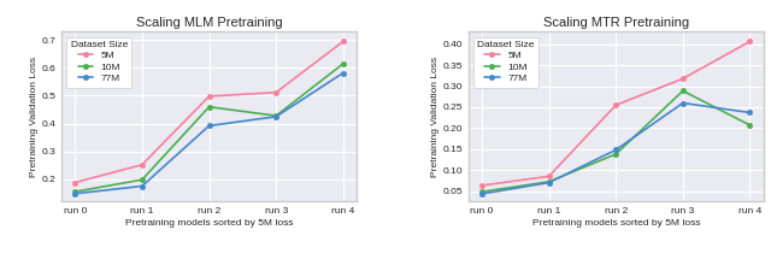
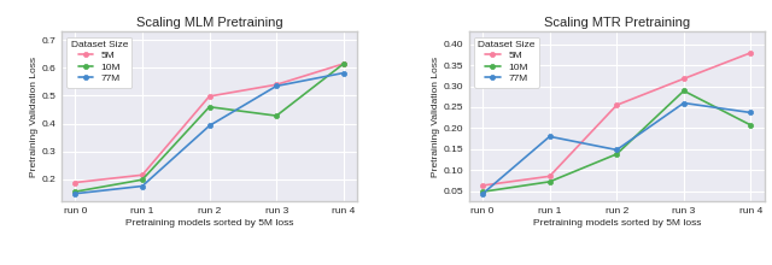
Scaling MLM Pretraining/5M/run 1: 0.252 -> 0.215
Scaling MLM Pretraining/5M/run 3: 0.512 -> 0.540
Scaling MLM Pretraining/77M/run 3: 0.425 -> 0.535
Scaling MLM Pretraining/5M/run 4: 0.695 -> 0.615
Scaling MTR Pretraining/77M/run 1: 0.070 -> 0.180
Scaling MTR Pretraining/5M/run 4: 0.407 -> 0.380
